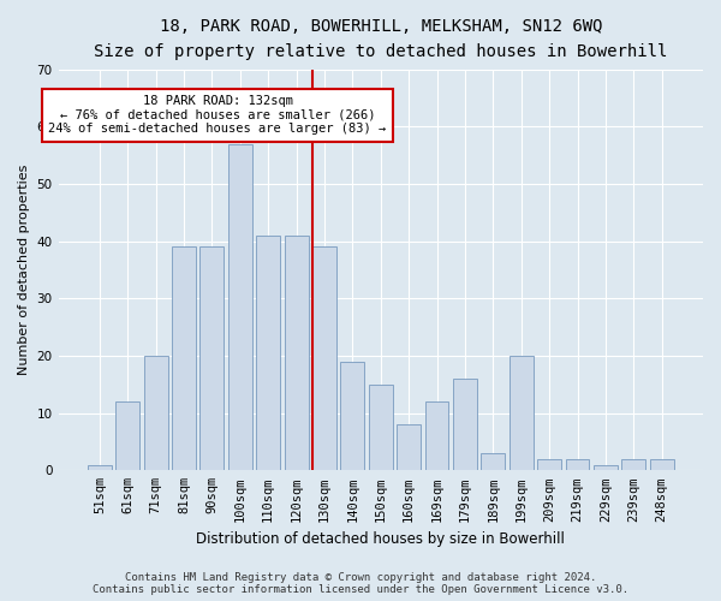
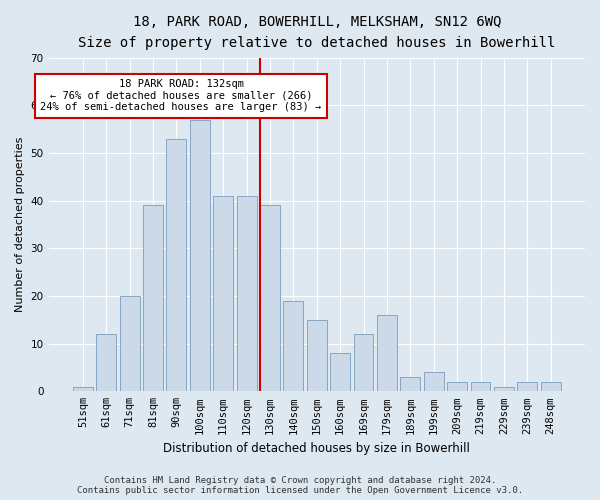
90sqm: 39 -> 53
199sqm: 20 -> 4
